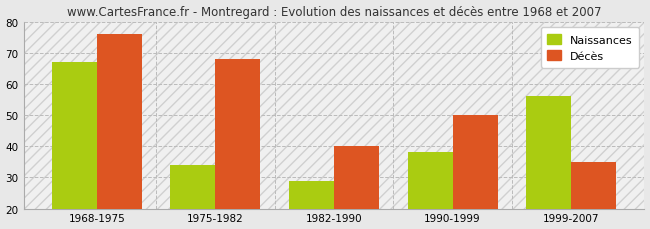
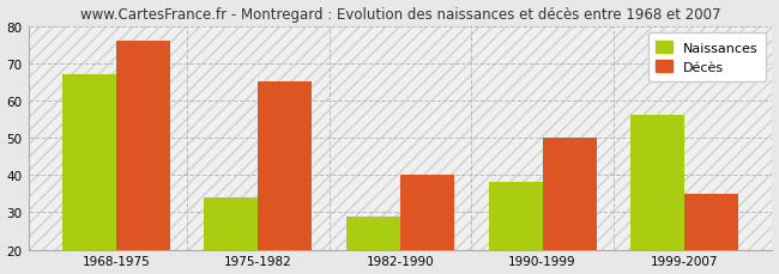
Décès/1975-1982: 68 -> 65
